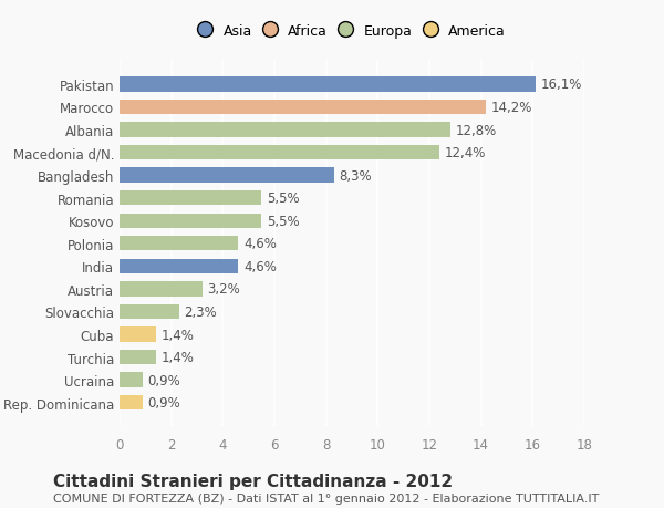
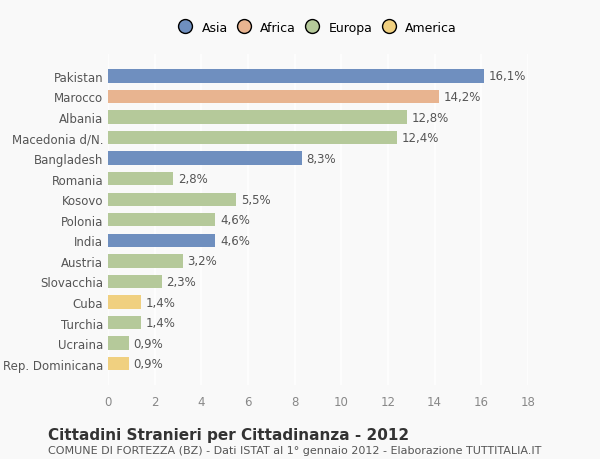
Romania: 5,5% -> 2,8%
